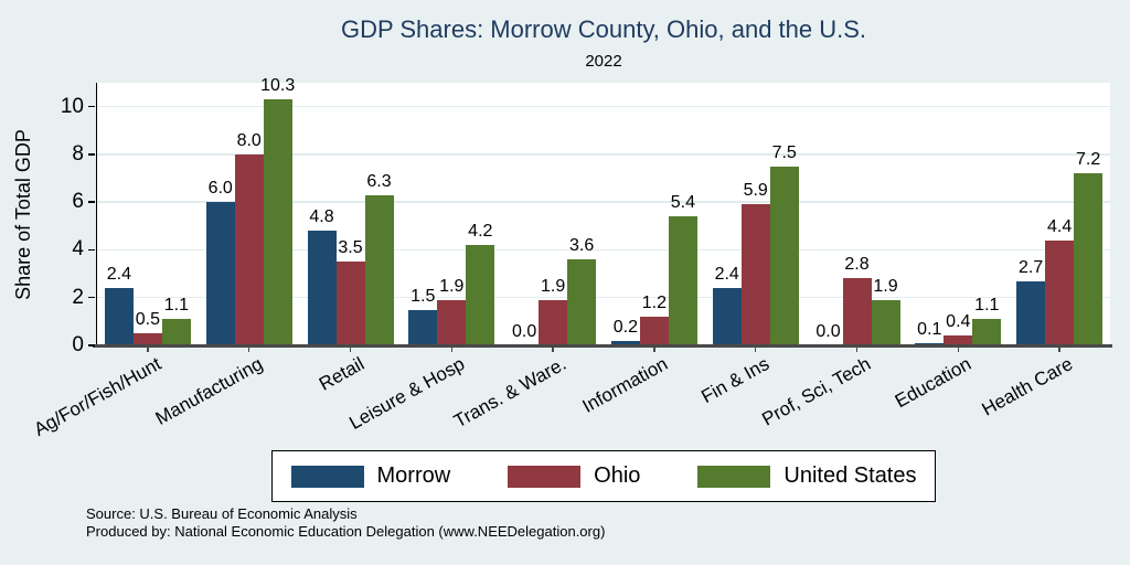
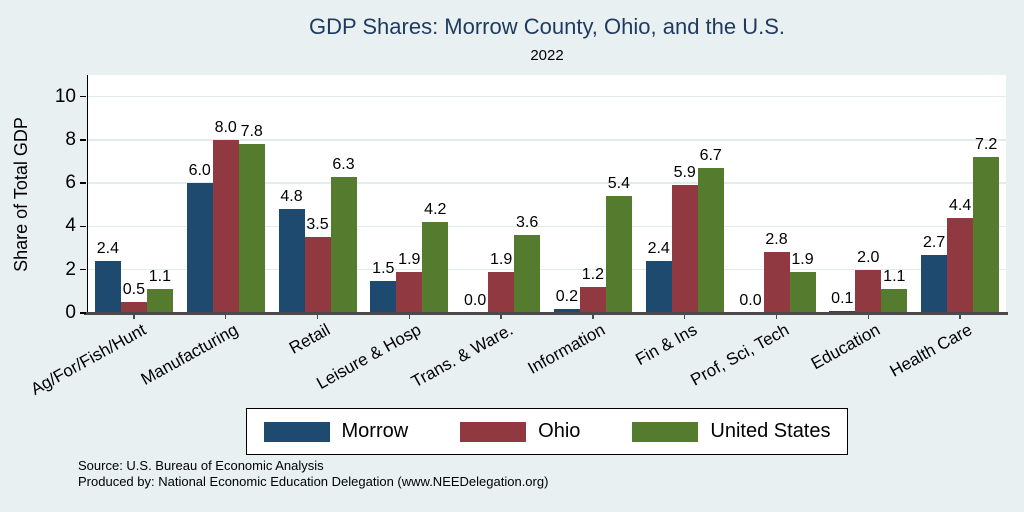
United States/Manufacturing: 10.3 -> 7.8
United States/Fin & Ins: 7.5 -> 6.7
Ohio/Education: 0.4 -> 2.0
